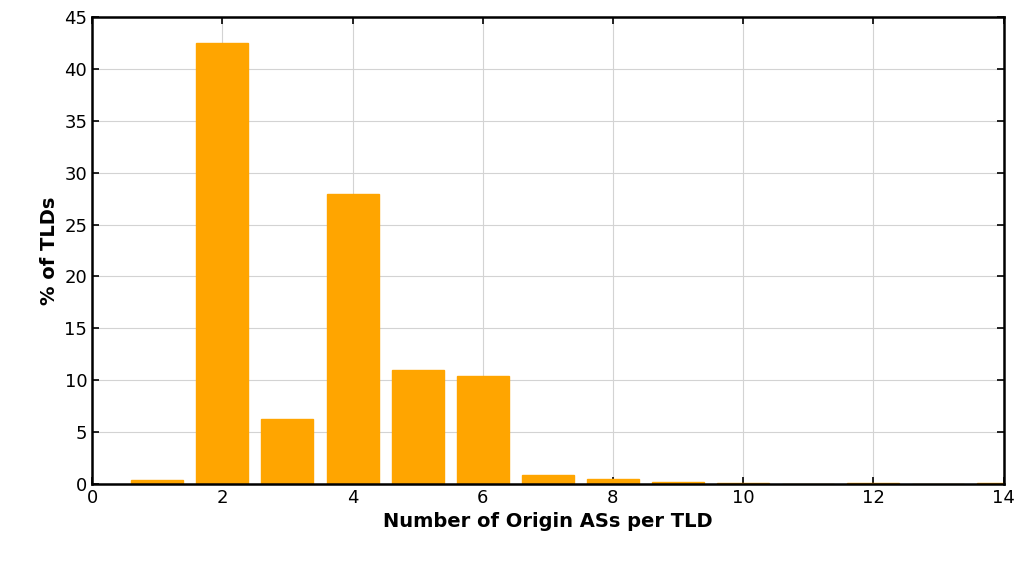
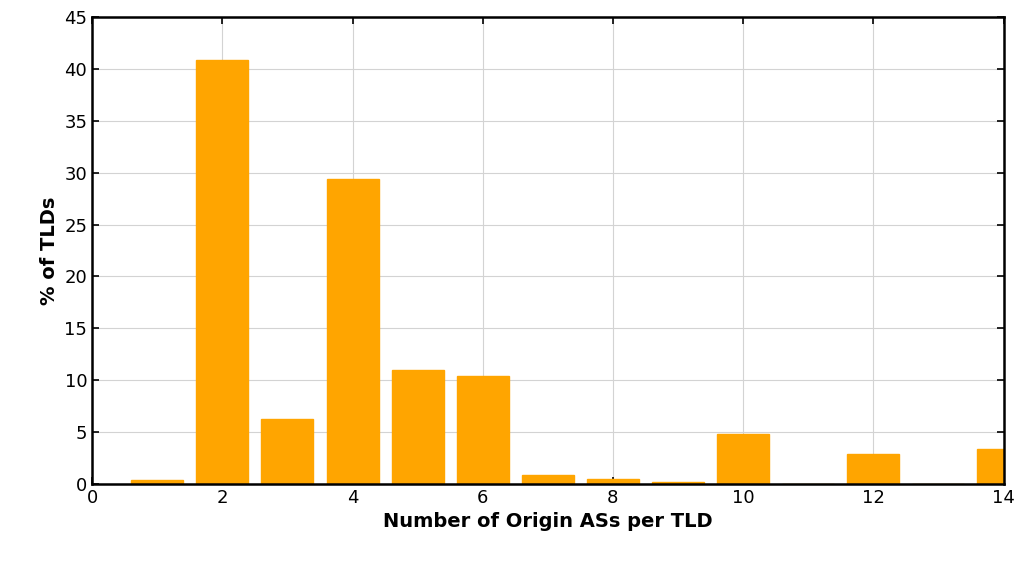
2: 42.5 -> 40.9
4: 28.0 -> 29.4
10: 0.1 -> 4.8
12: 0.1 -> 2.9
14: 0.1 -> 3.4
